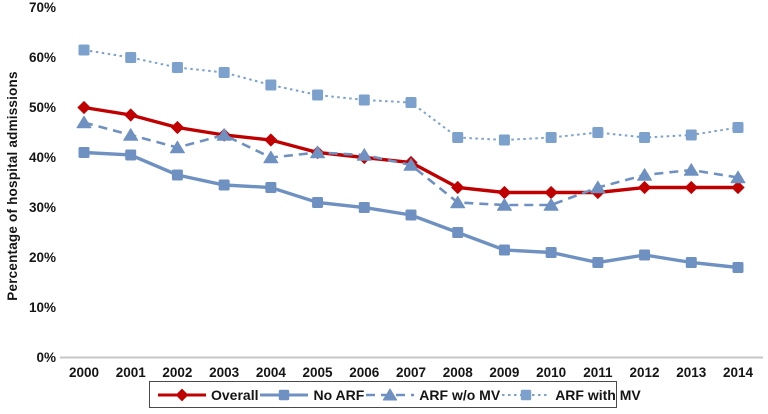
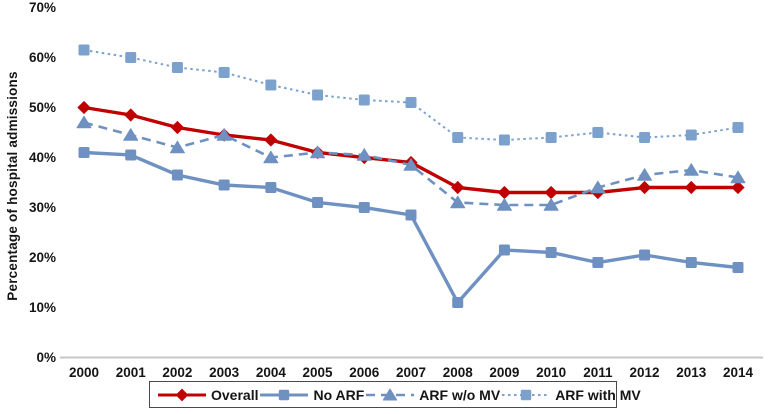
No ARF/2008: 25% -> 11%
